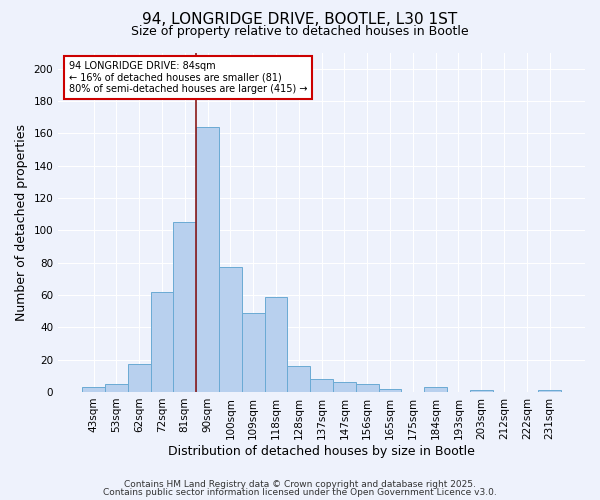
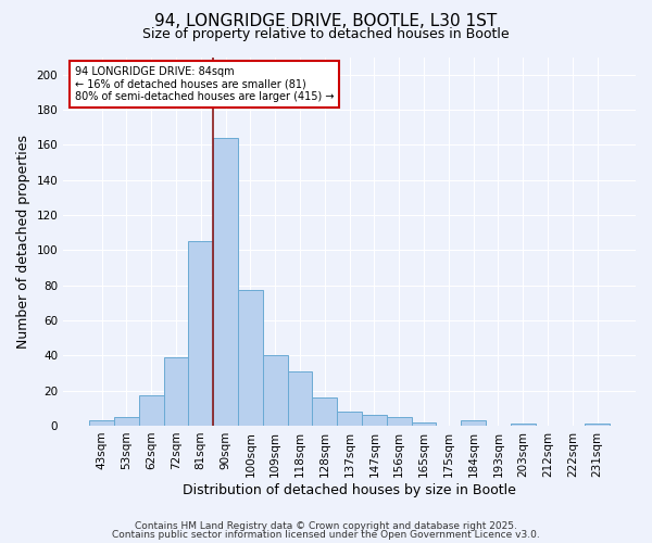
72sqm: 62 -> 39
109sqm: 49 -> 40
118sqm: 59 -> 31
